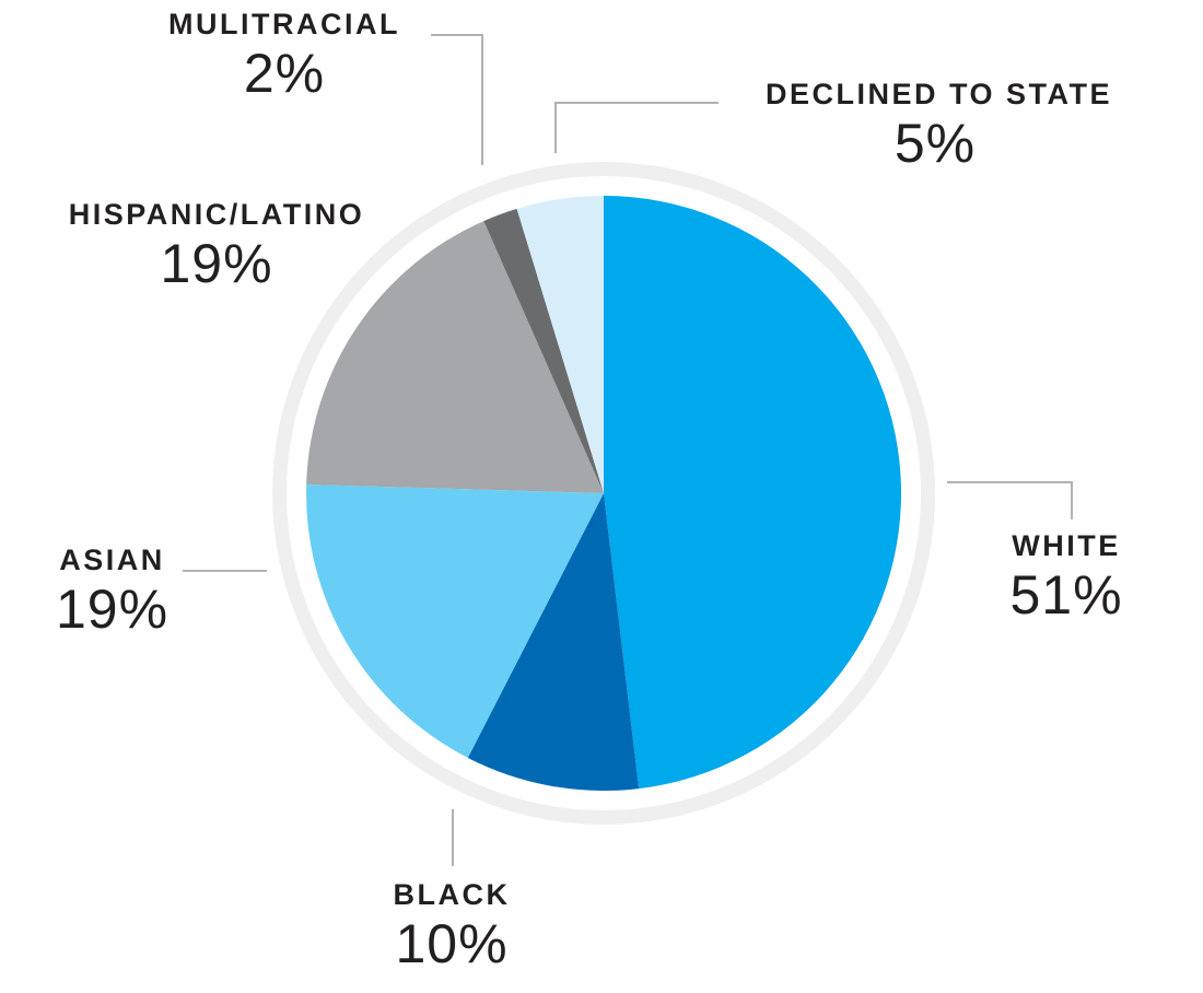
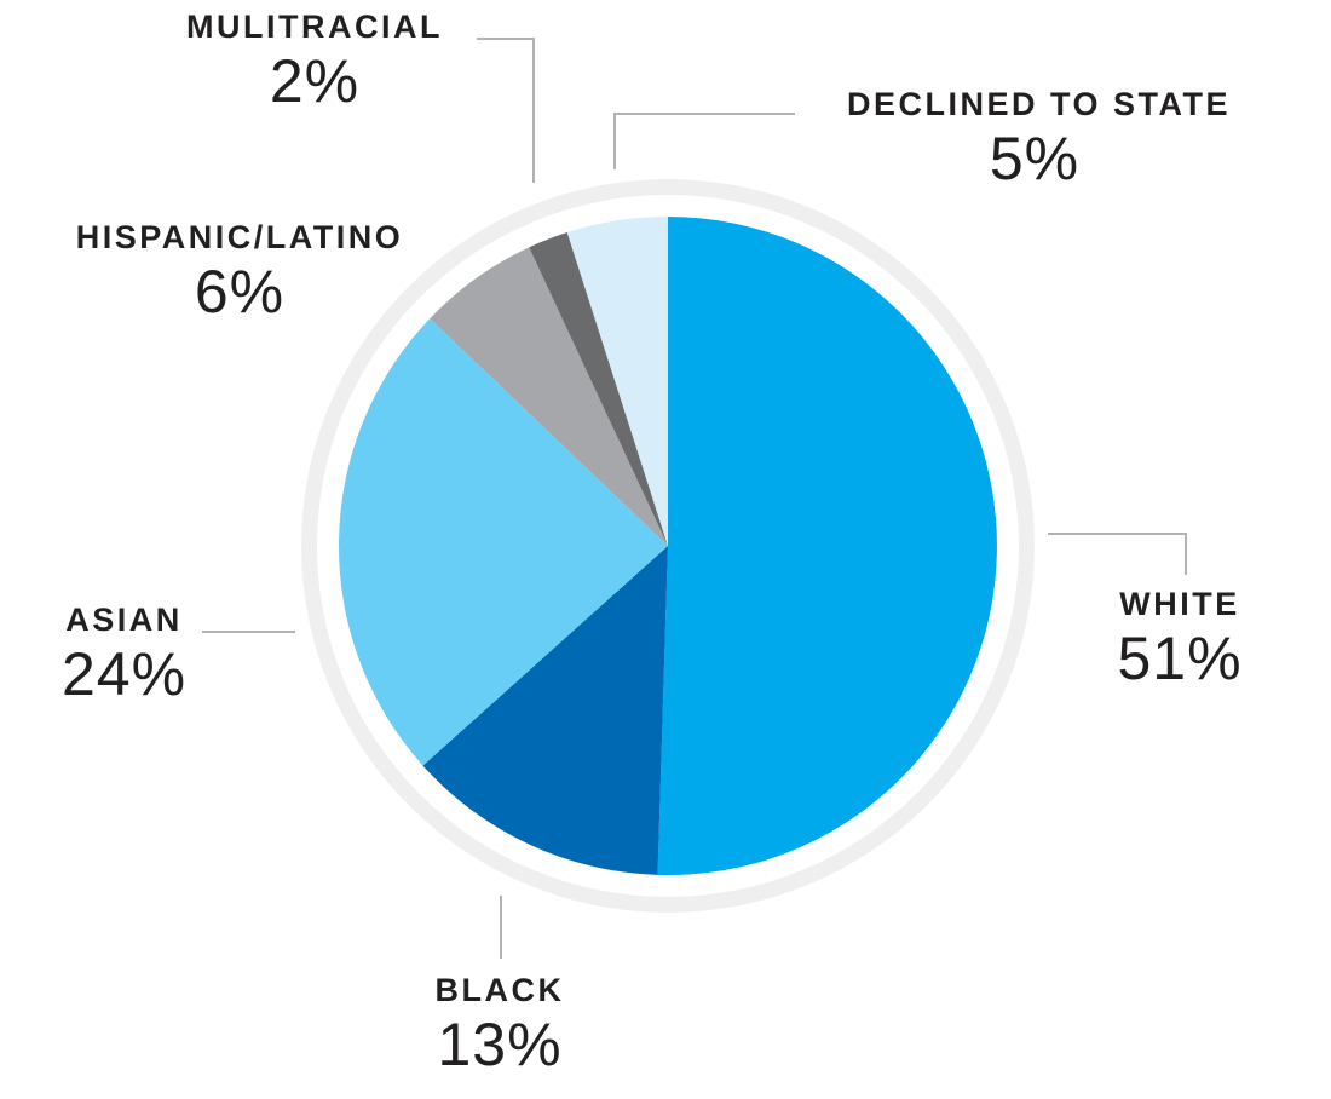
BLACK: 10% -> 13%
ASIAN: 19% -> 24%
HISPANIC/LATINO: 19% -> 6%
